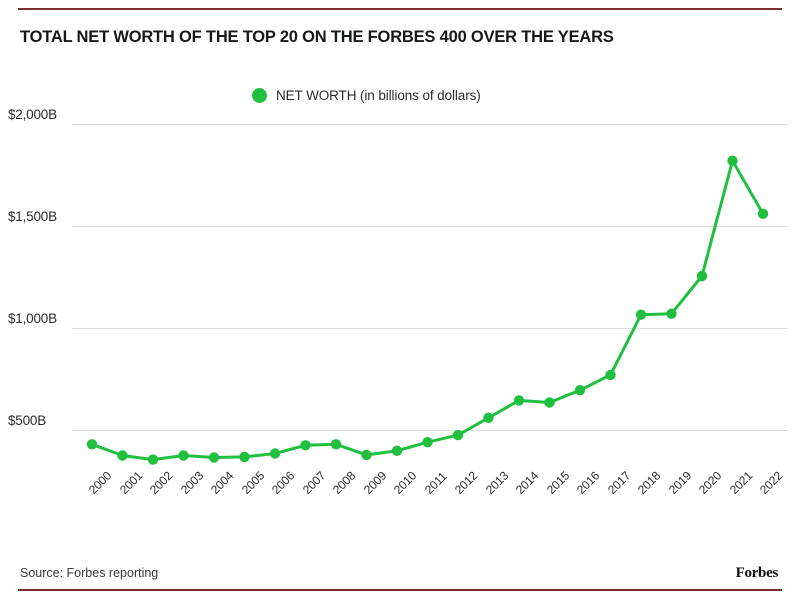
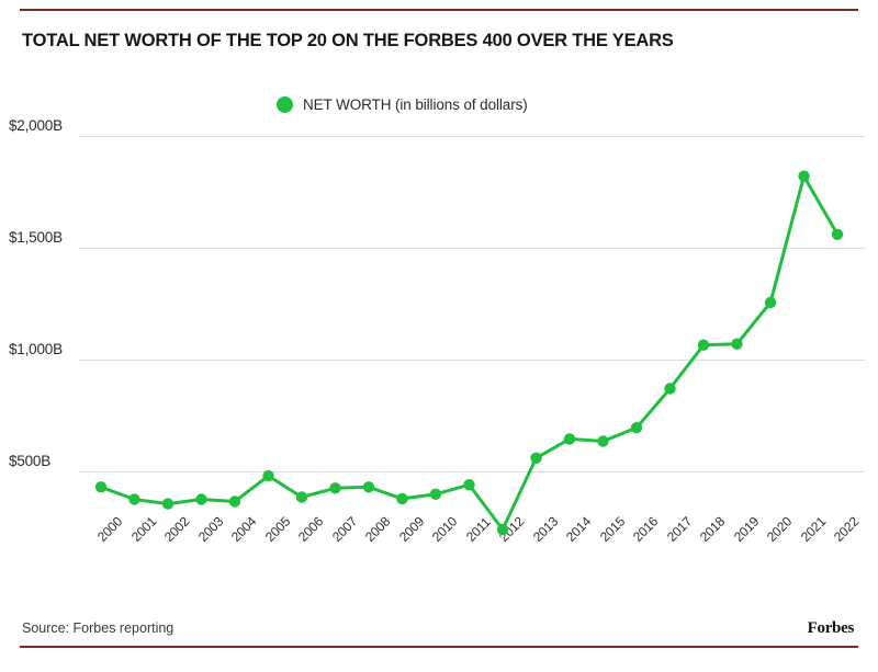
2005: $370B -> $480B
2012: $480B -> $240B
2017: $770B -> $870B
